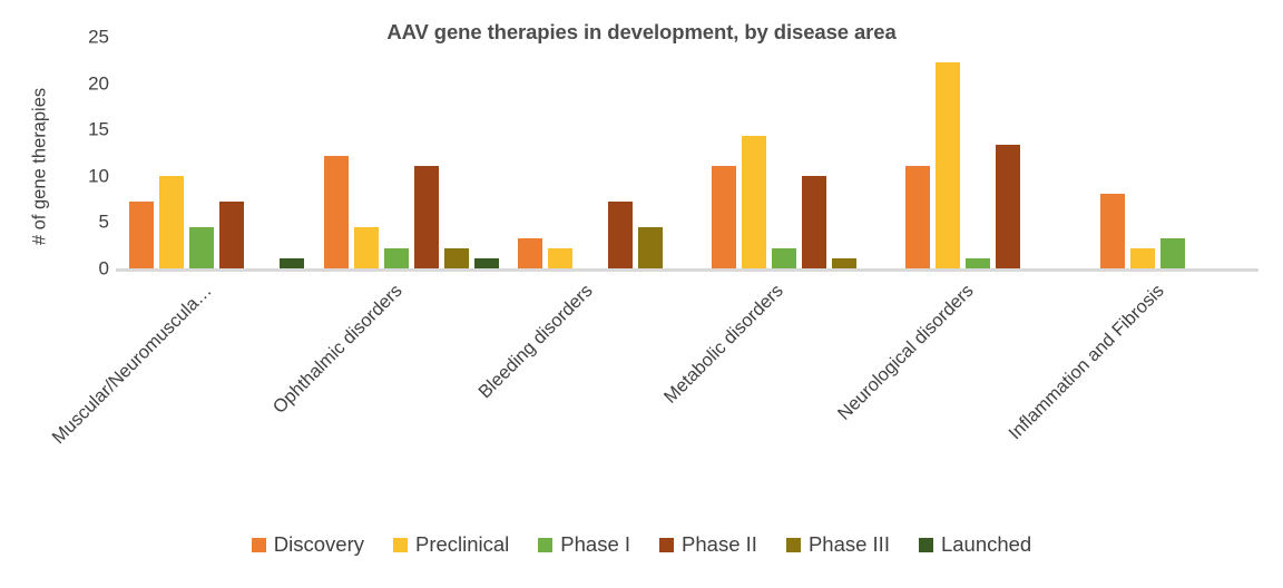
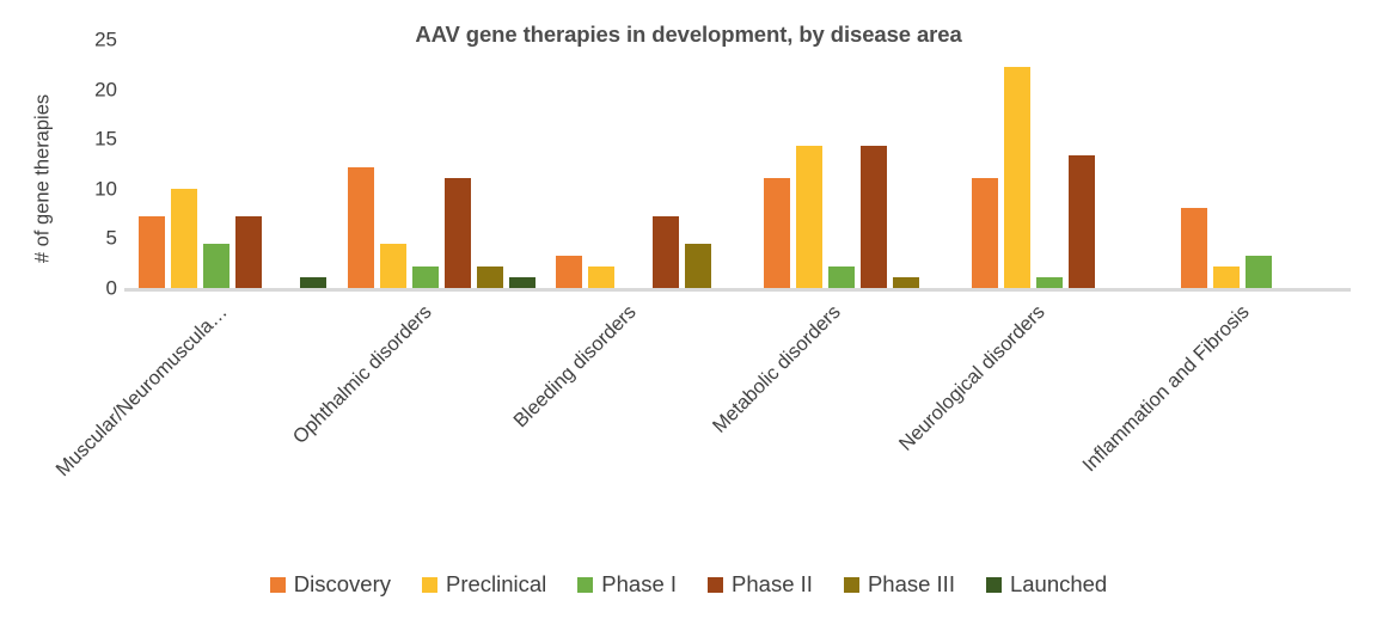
Phase II/Metabolic disorders: 10 -> 14
